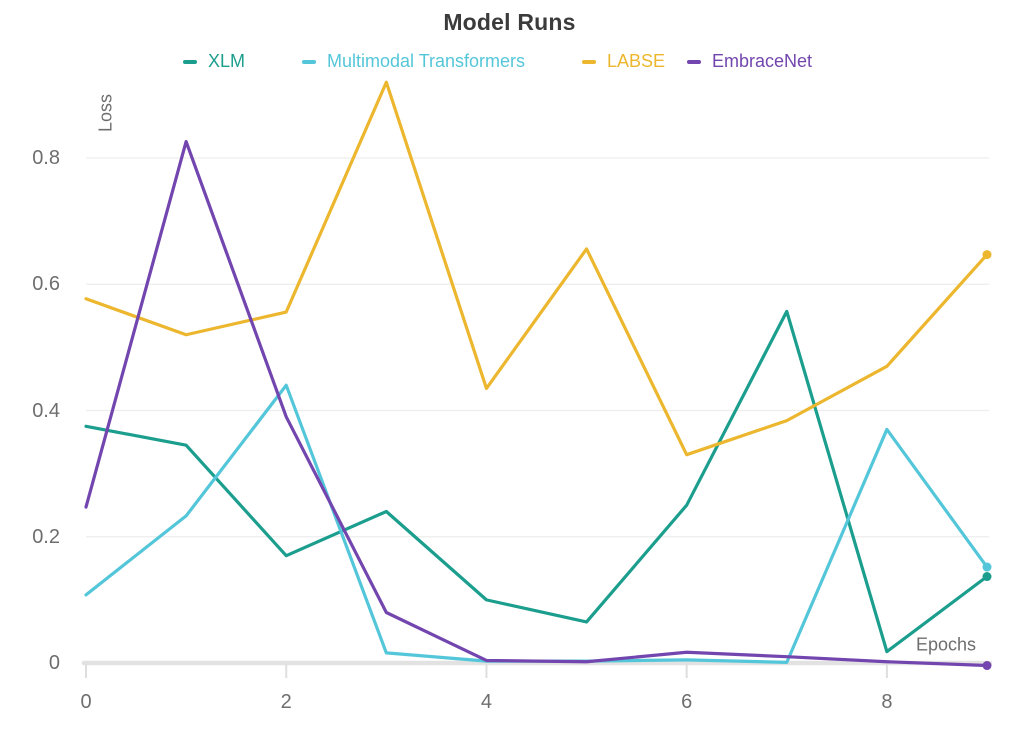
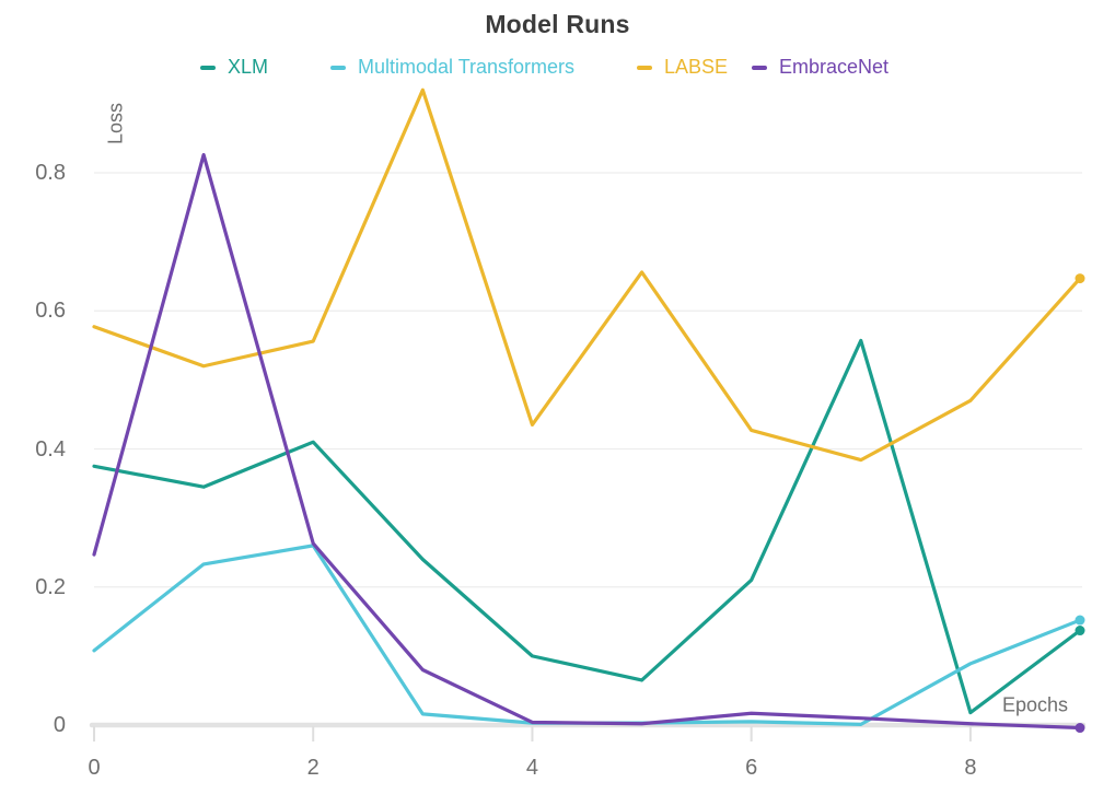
XLM/2: 0.17 -> 0.41
Multimodal Transformers/2: 0.44 -> 0.26
EmbraceNet/2: 0.39 -> 0.26
XLM/6: 0.25 -> 0.21
LABSE/6: 0.33 -> 0.43
Multimodal Transformers/8: 0.37 -> 0.09
